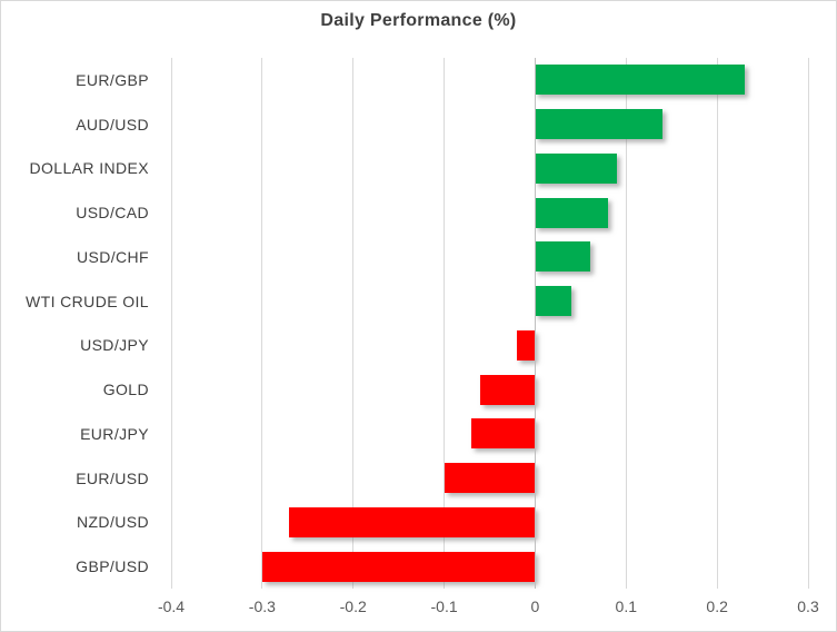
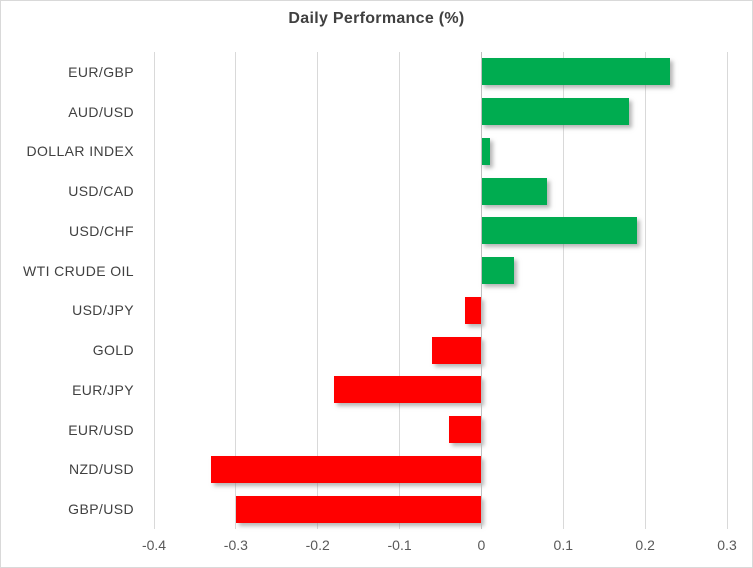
AUD/USD: 0.14 -> 0.18
DOLLAR INDEX: 0.09 -> 0.01
USD/CHF: 0.06 -> 0.19
EUR/JPY: -0.07 -> -0.18
EUR/USD: -0.10 -> -0.04
NZD/USD: -0.27 -> -0.33
